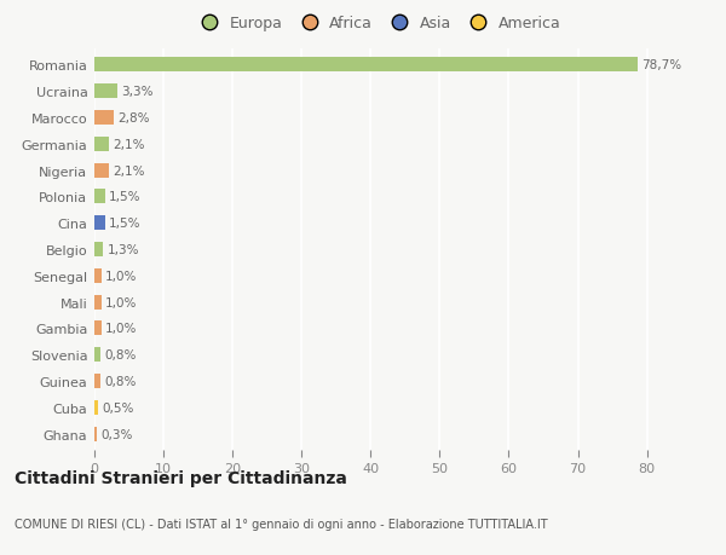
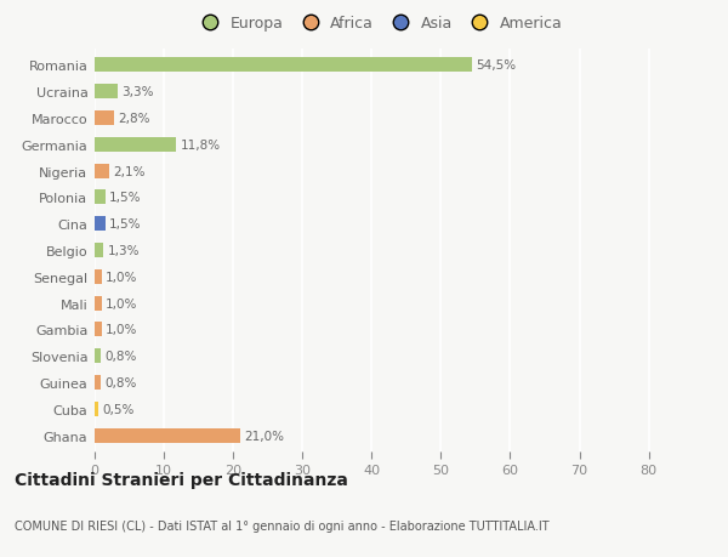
Romania: 78,7% -> 54,5%
Germania: 2,1% -> 11,8%
Ghana: 0,3% -> 21,0%
